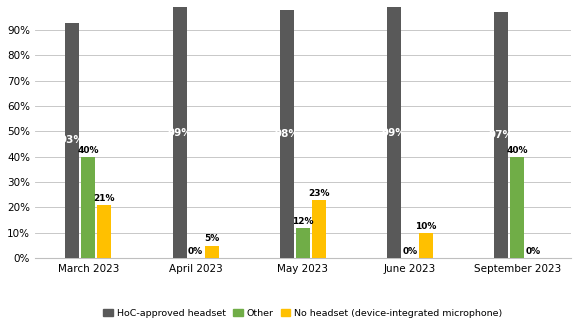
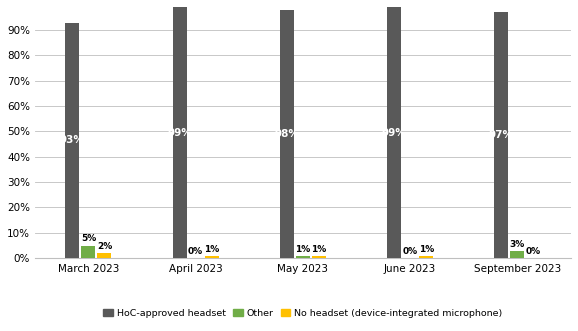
Other/March 2023: 40% -> 5%
No headset (device-integrated microphone)/March 2023: 21% -> 2%
No headset (device-integrated microphone)/April 2023: 5% -> 1%
Other/May 2023: 12% -> 1%
No headset (device-integrated microphone)/May 2023: 23% -> 1%
No headset (device-integrated microphone)/June 2023: 10% -> 1%
Other/September 2023: 40% -> 3%
